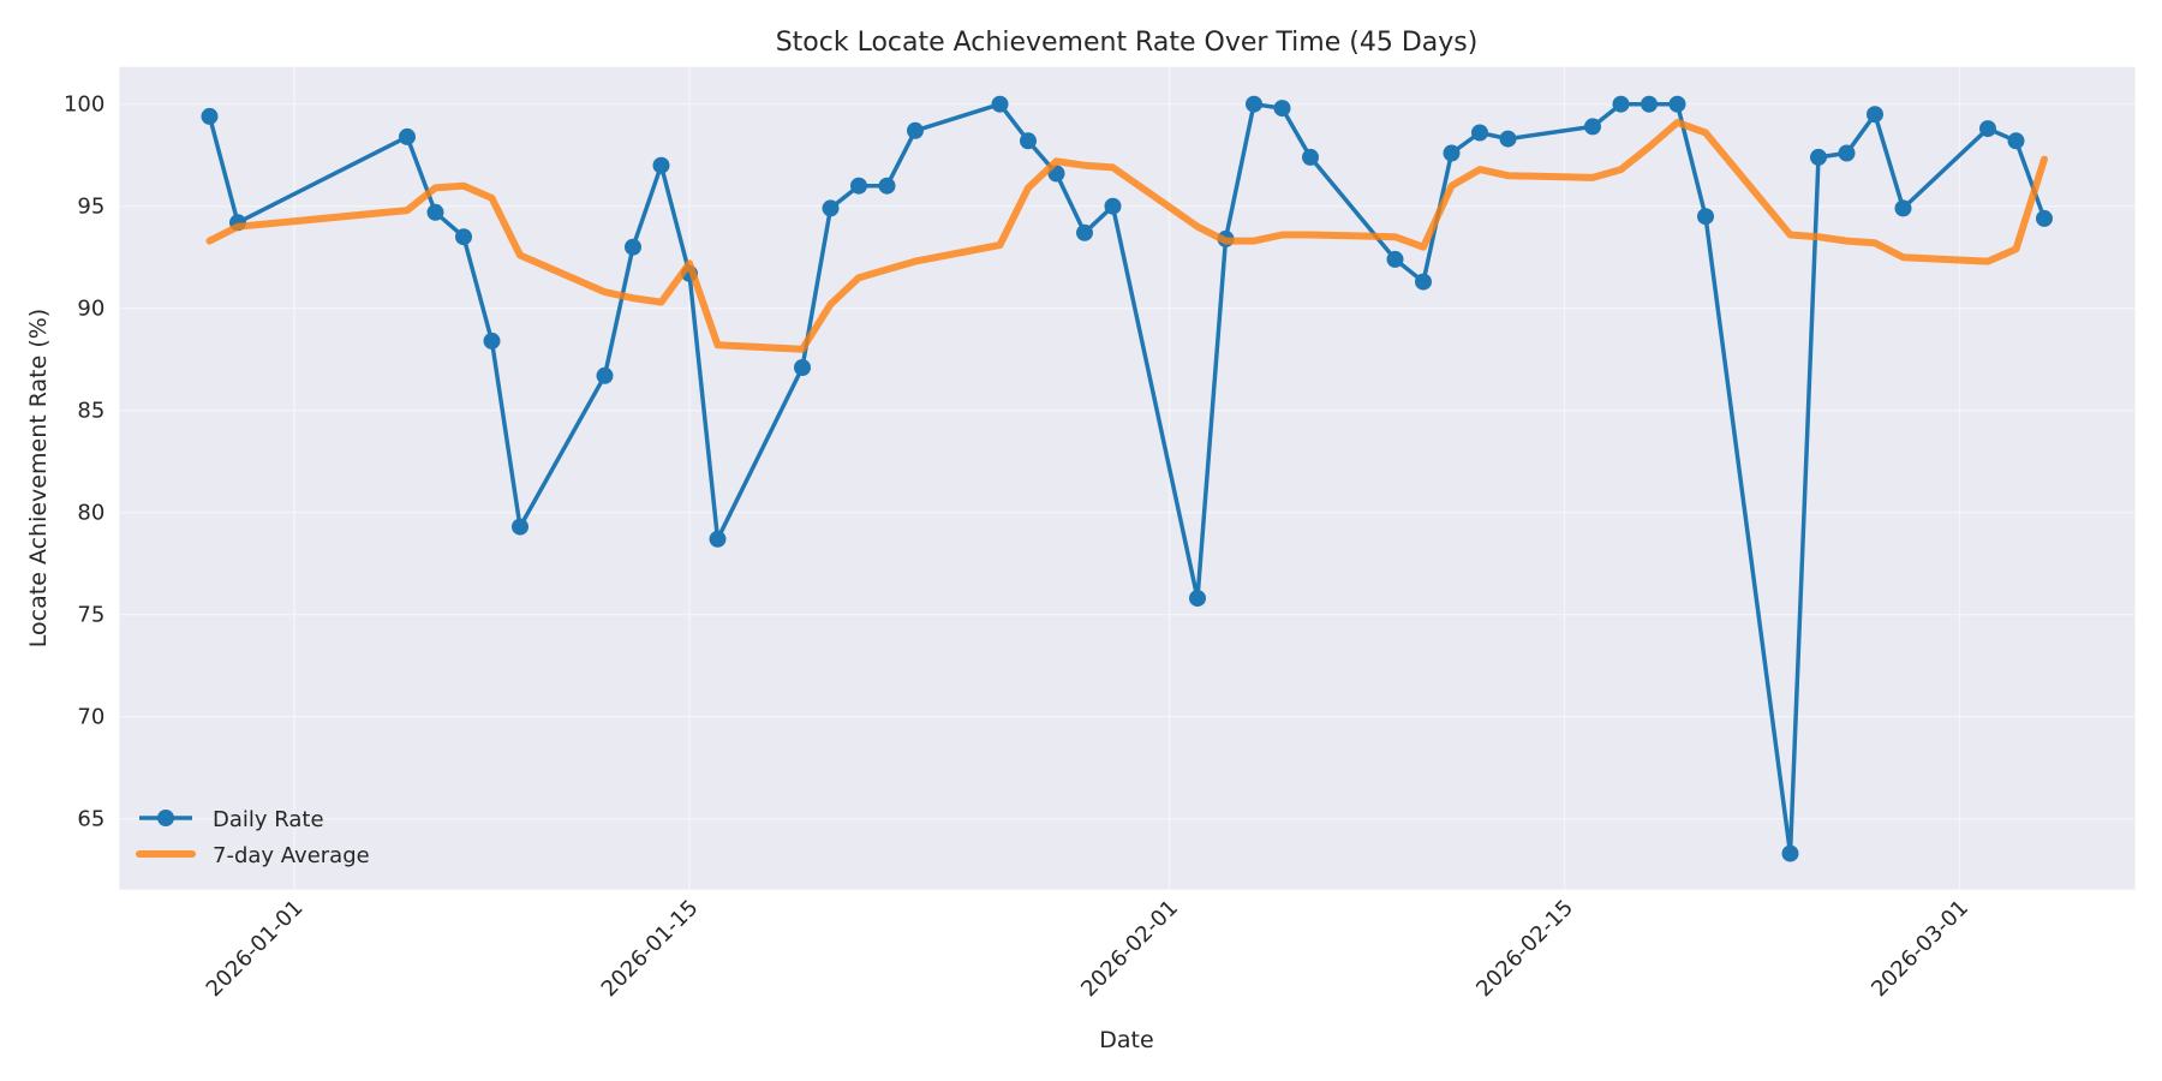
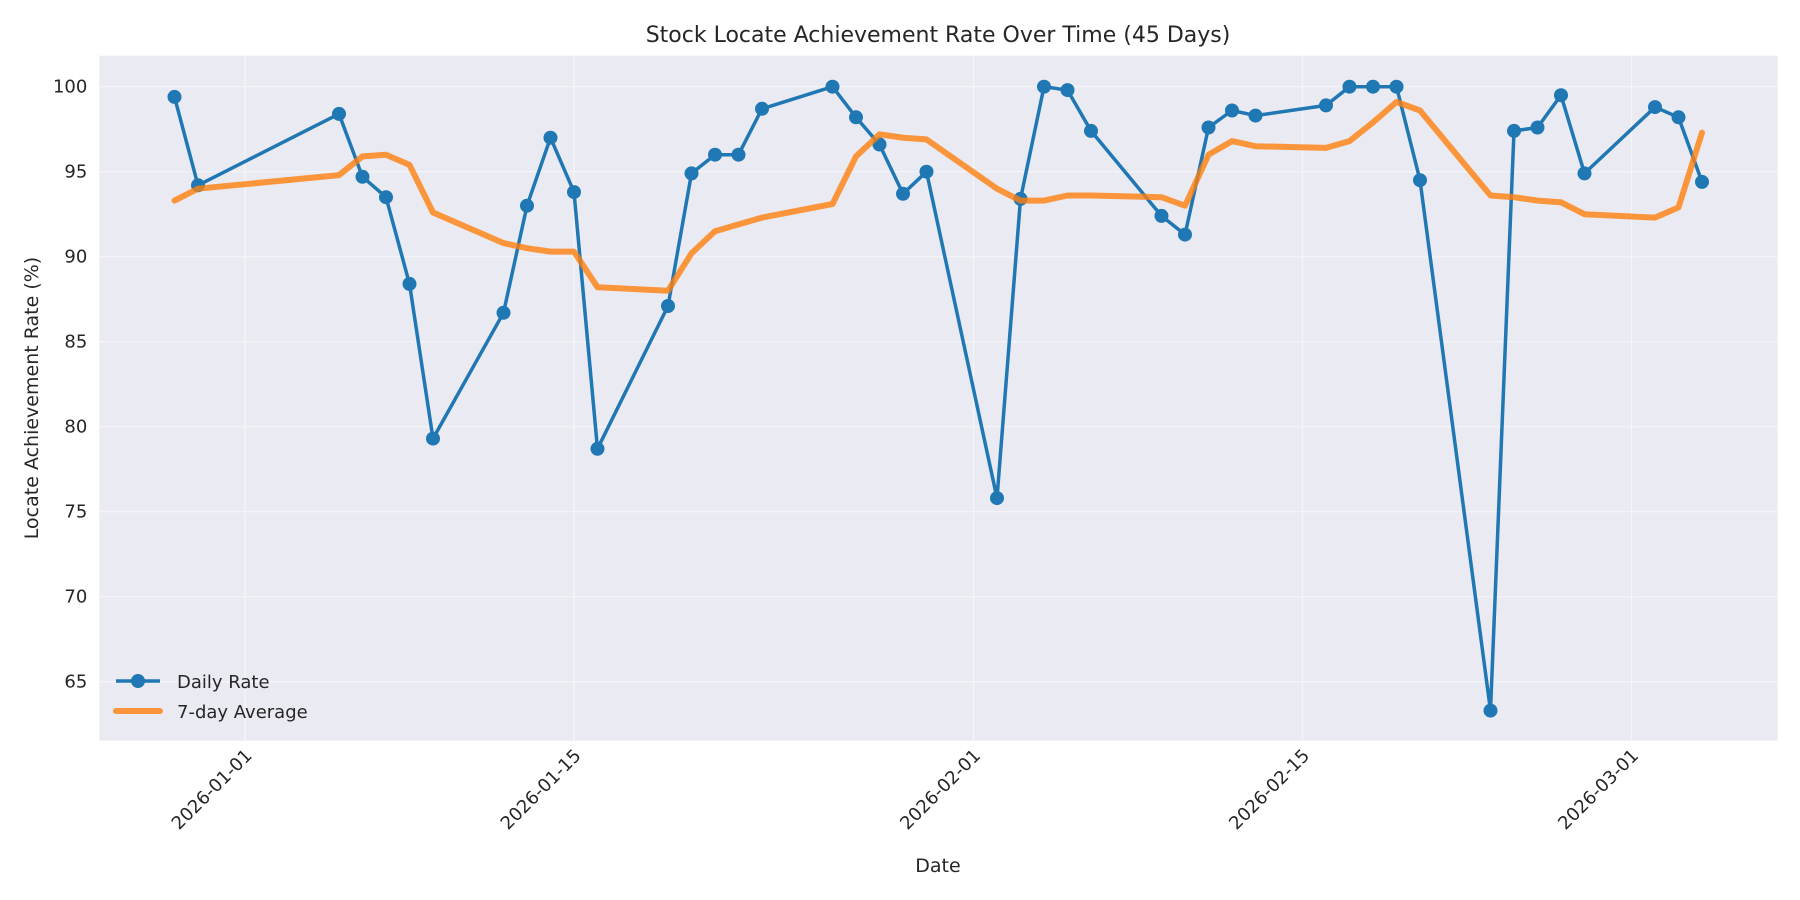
Daily Rate/2026-01-15: 91.7 -> 93.8
7-day Average/2026-01-15: 92.2 -> 90.3
